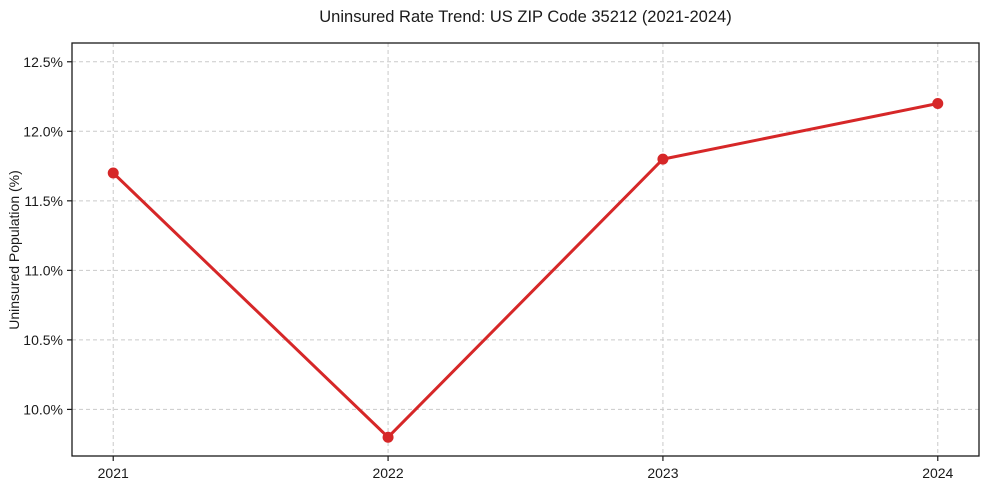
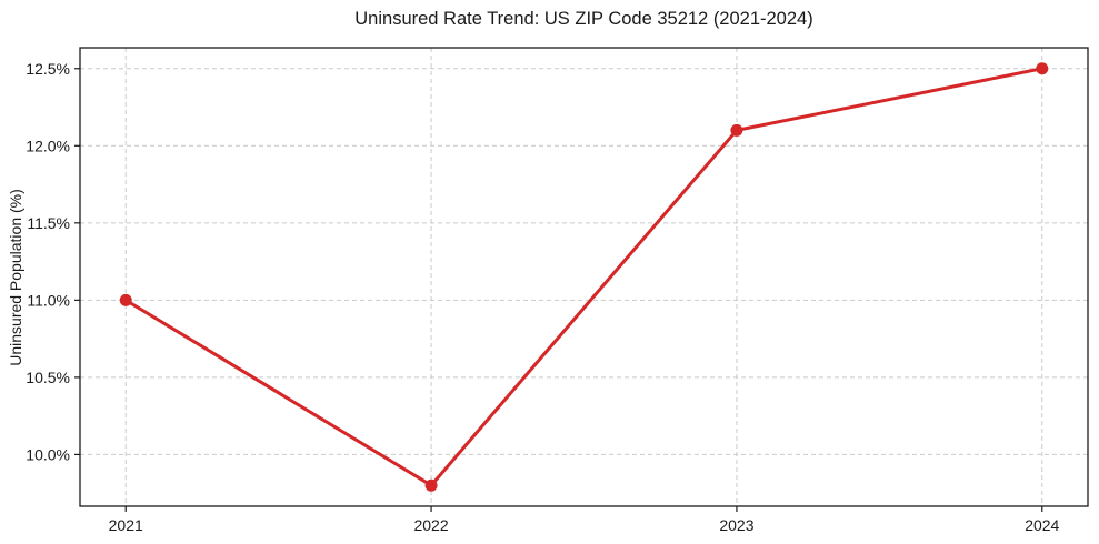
2021: 11.7% -> 11.0%
2023: 11.8% -> 12.1%
2024: 12.2% -> 12.5%
